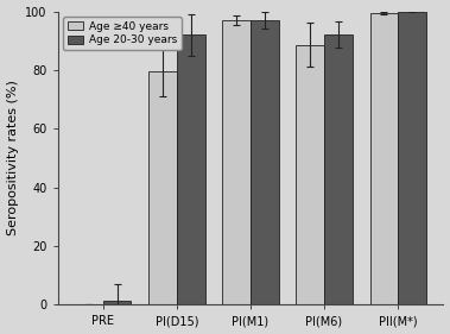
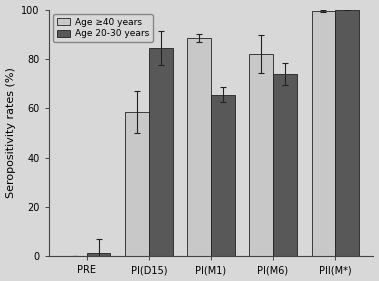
Age ≥40 years/PI(D15): 79.5 -> 58.5
Age 20-30 years/PI(D15): 92.0 -> 84.5
Age ≥40 years/PI(M1): 97.0 -> 88.5
Age 20-30 years/PI(M1): 97.0 -> 65.5
Age ≥40 years/PI(M6): 88.5 -> 82.0
Age 20-30 years/PI(M6): 92.0 -> 74.0
